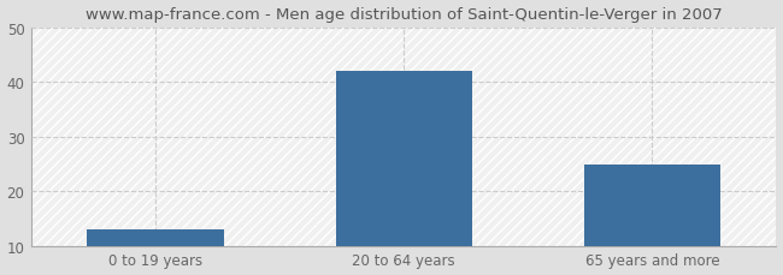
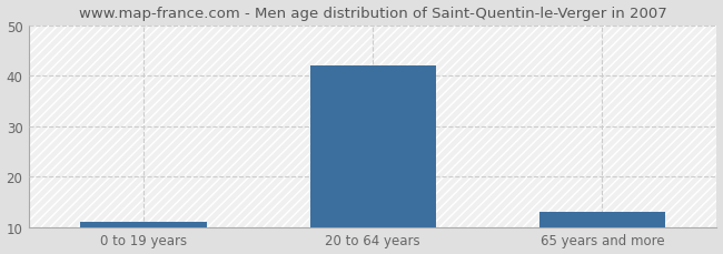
0 to 19 years: 13 -> 11
65 years and more: 25 -> 13
